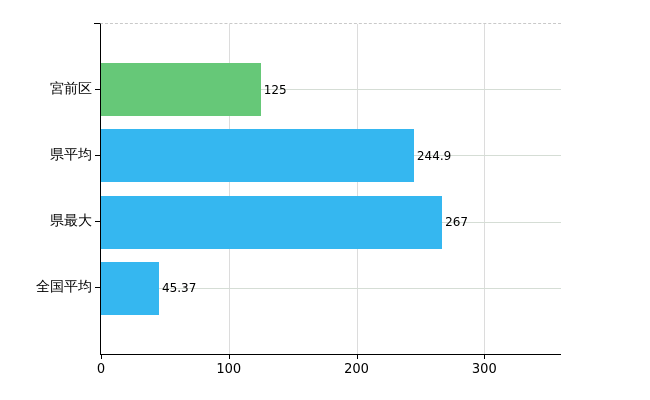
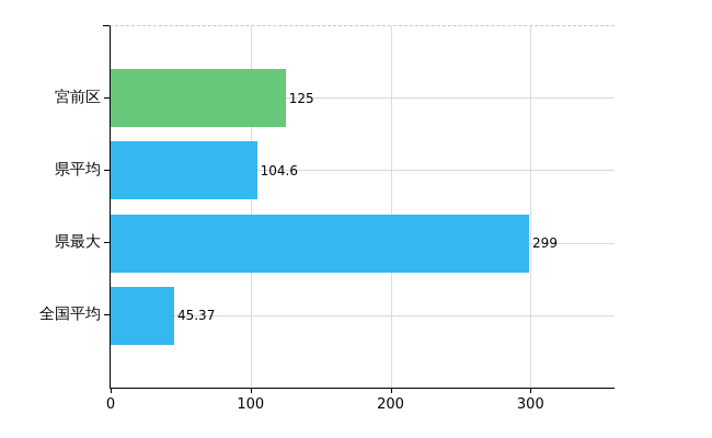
県平均: 244.9 -> 104.6
県最大: 267 -> 299
